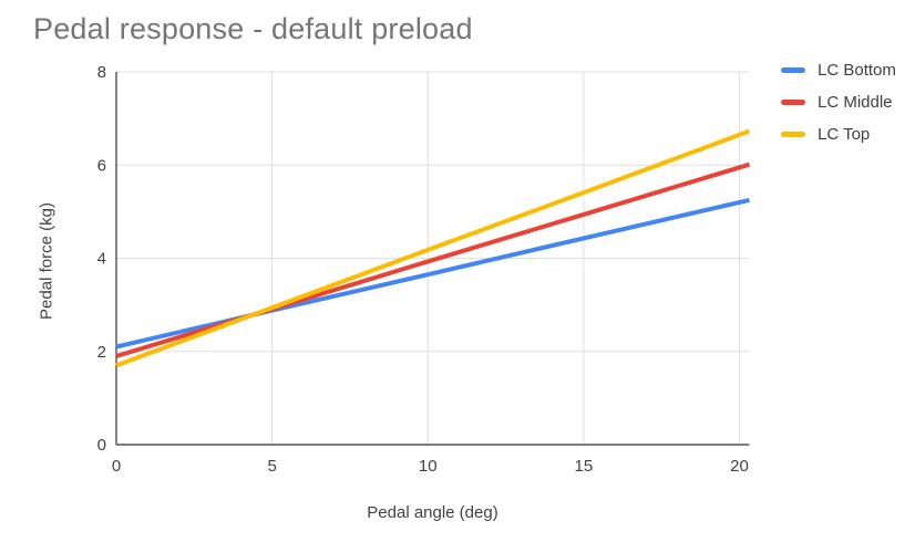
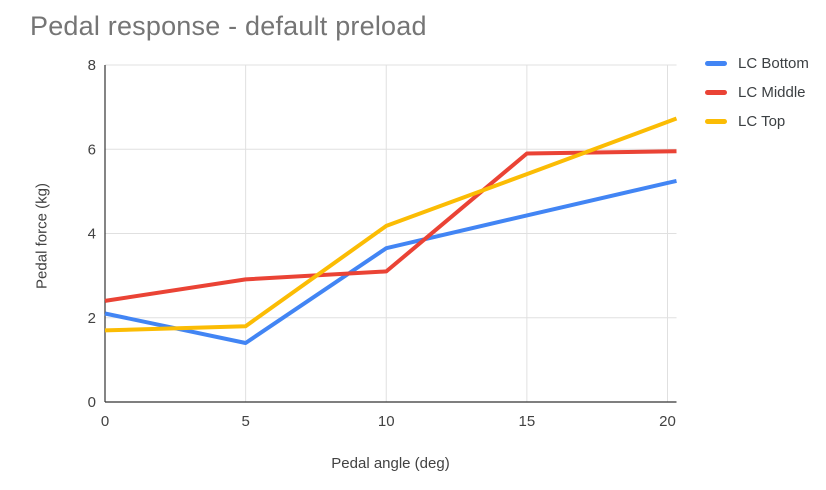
LC Middle/0: 1.9 -> 2.4
LC Bottom/5: 2.9 -> 1.4
LC Top/5: 2.9 -> 1.8
LC Middle/10: 3.9 -> 3.1
LC Middle/15: 4.9 -> 5.9
